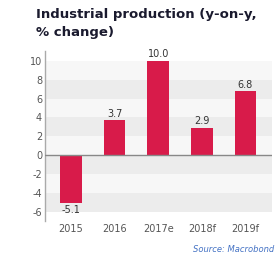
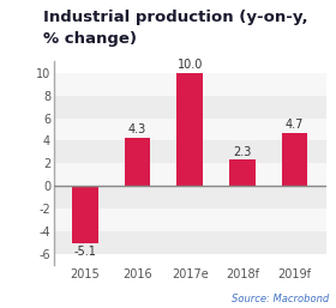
2016: 3.7 -> 4.3
2018f: 2.9 -> 2.3
2019f: 6.8 -> 4.7
